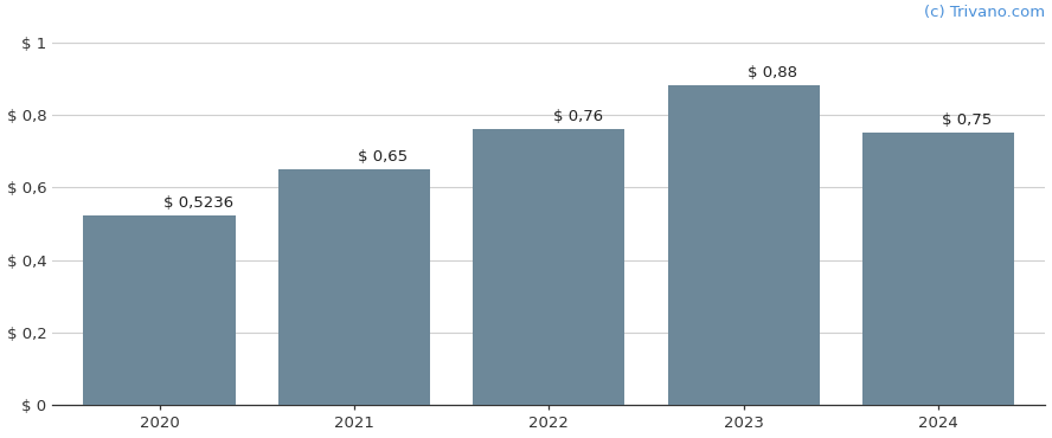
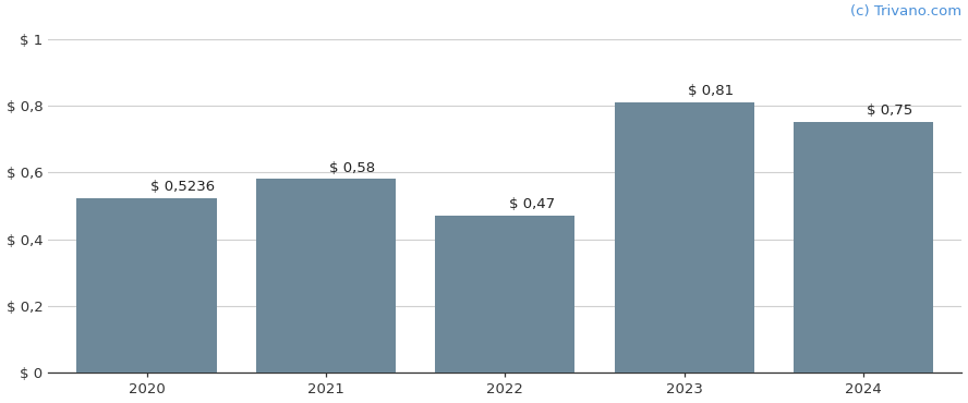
2021: 0,65 -> 0,58
2022: 0,76 -> 0,47
2023: 0,88 -> 0,81
